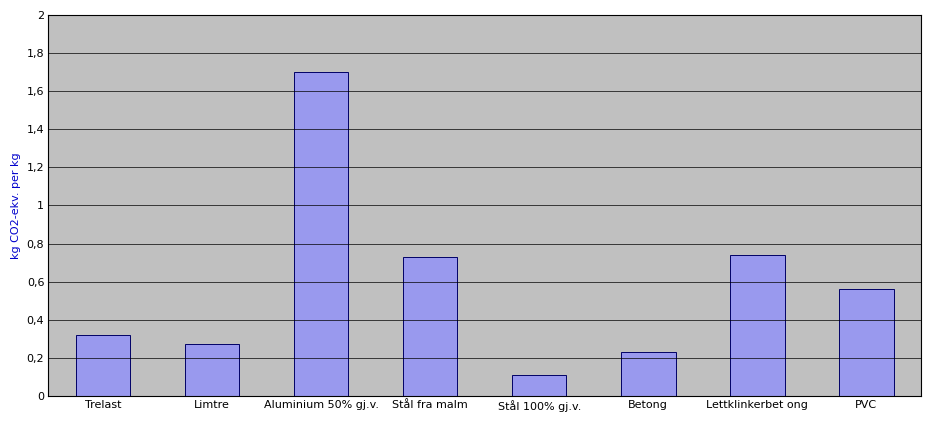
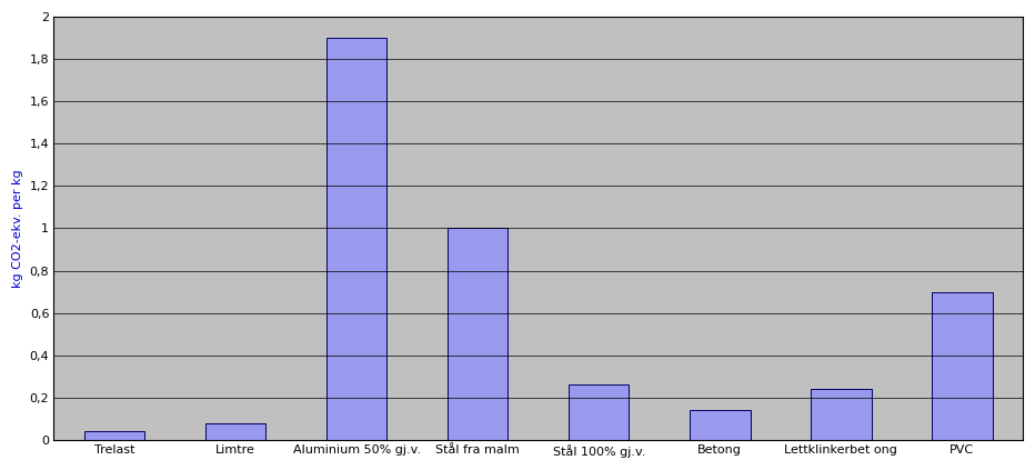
Trelast: 0,32 -> 0,04
Limtre: 0,27 -> 0,08
Aluminium 50% gj.v.: 1,70 -> 1,90
Stål fra malm: 0,73 -> 1,00
Stål 100% gj.v.: 0,11 -> 0,26
Betong: 0,23 -> 0,14
Lettklinkerbet ong: 0,74 -> 0,24
PVC: 0,56 -> 0,70
